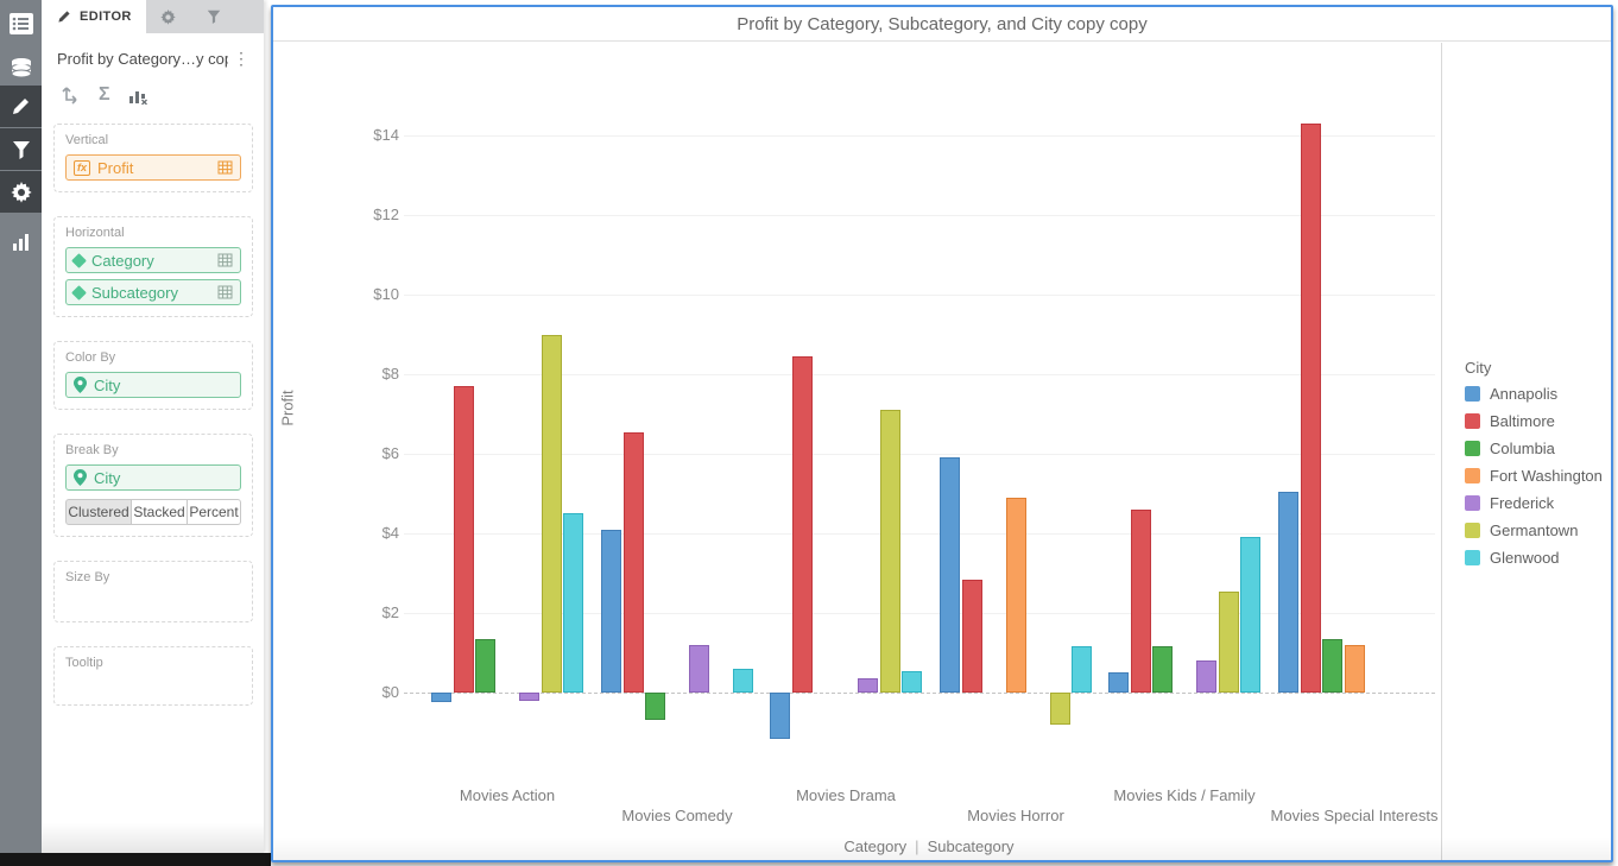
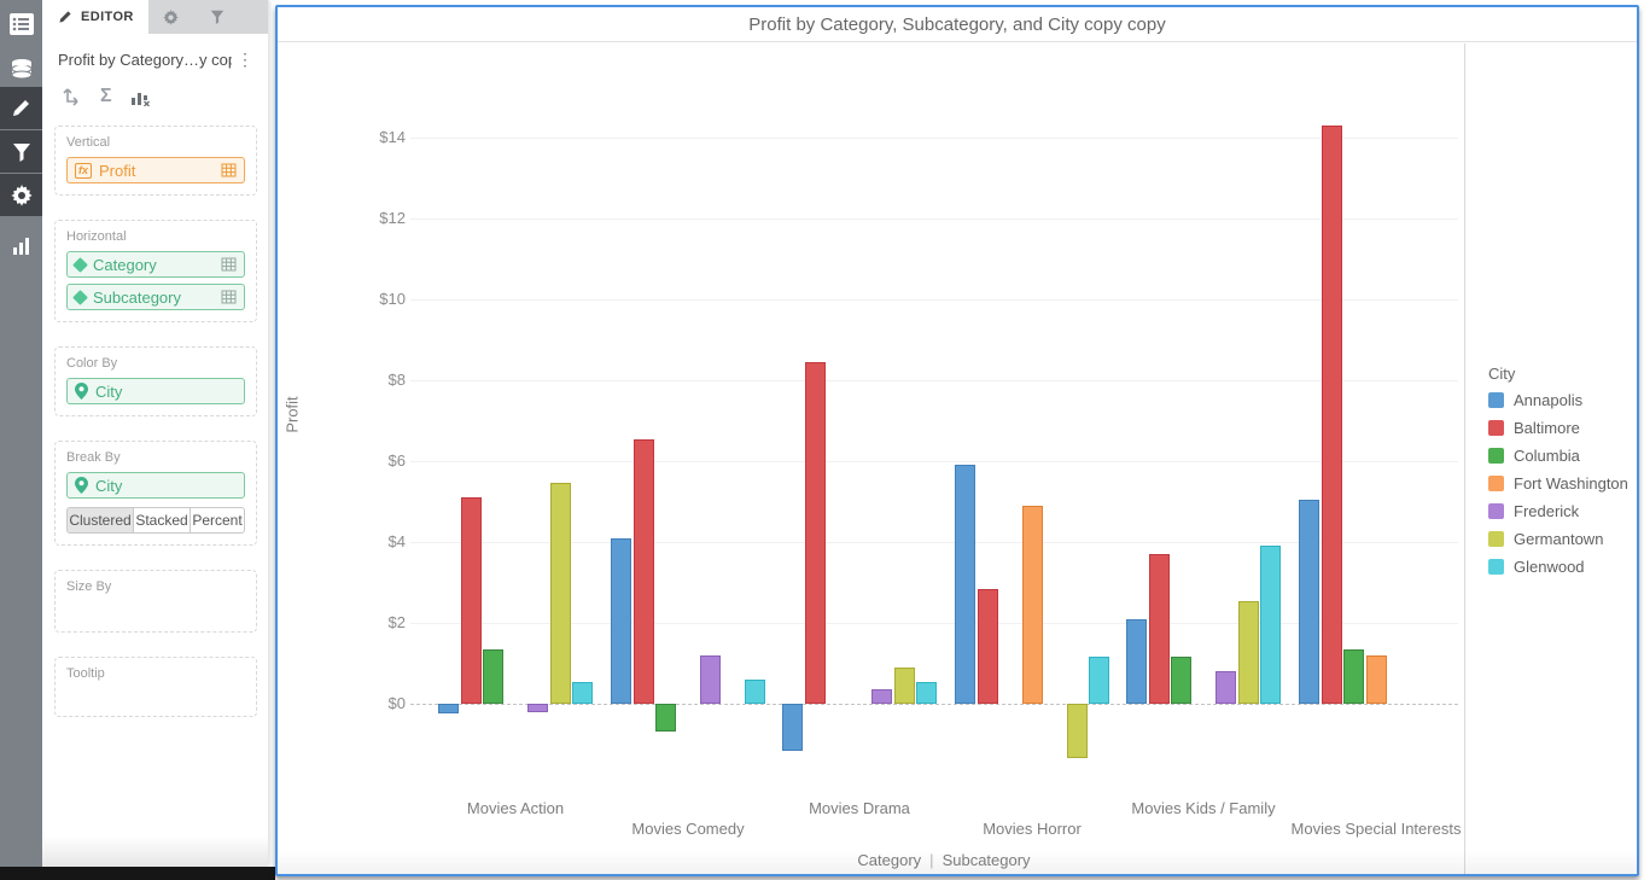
Baltimore/Movies Action: $7.7 -> $5.1
Germantown/Movies Action: $9.0 -> $5.5
Glenwood/Movies Action: $4.5 -> $0.6
Germantown/Movies Drama: $7.1 -> $0.9
Germantown/Movies Horror: -$0.8 -> -$1.4
Annapolis/Movies Kids / Family: $0.5 -> $2.1
Baltimore/Movies Kids / Family: $4.6 -> $3.7
